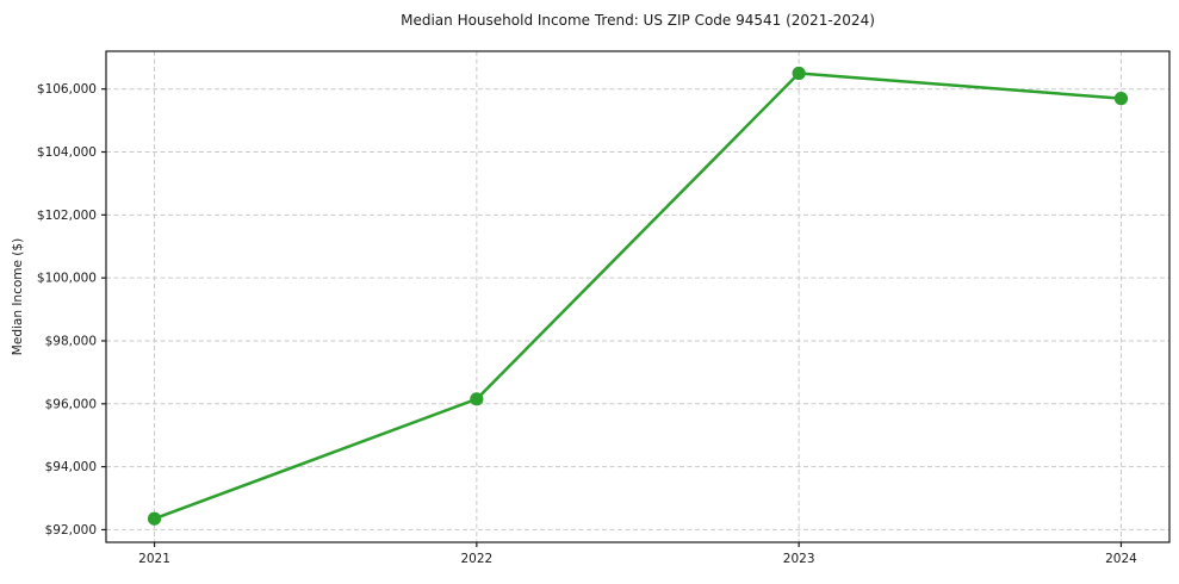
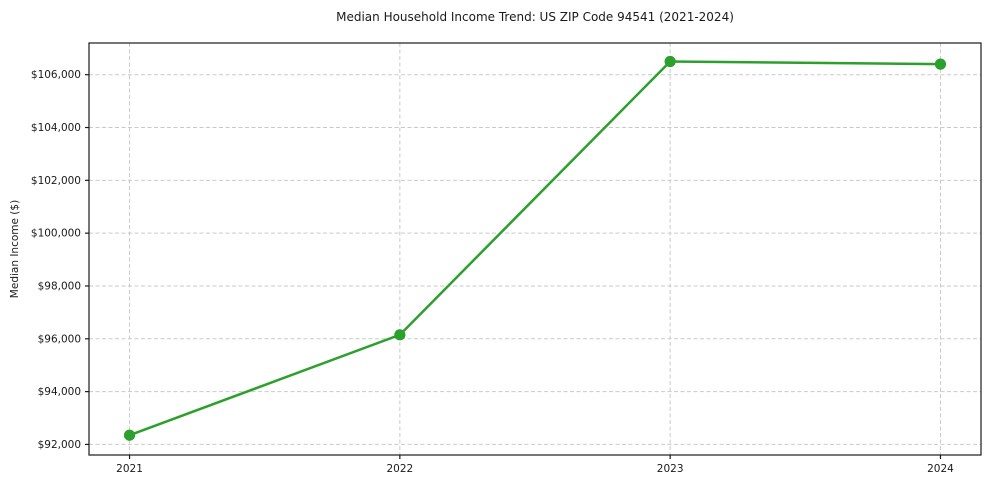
2024: $105700 -> $106400
